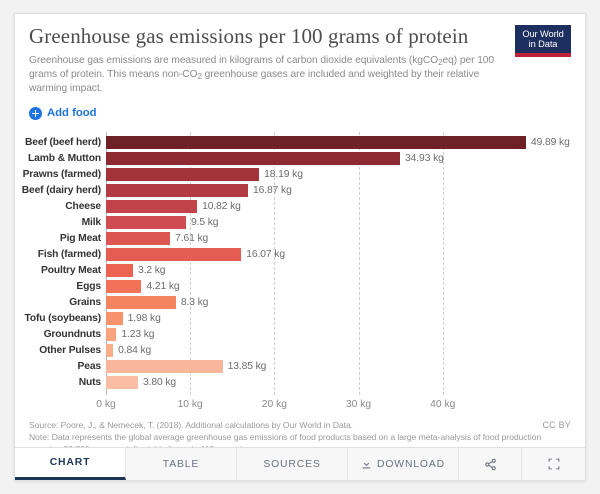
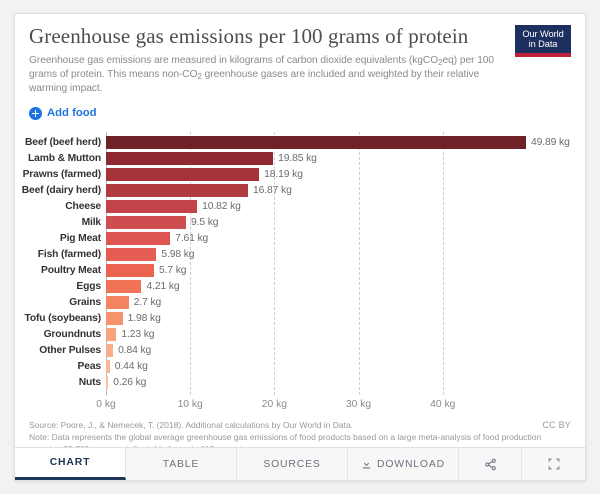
Lamb & Mutton: 34.93 -> 19.85
Fish (farmed): 16.07 -> 5.98
Poultry Meat: 3.2 -> 5.7
Grains: 8.3 -> 2.7
Peas: 13.85 -> 0.44
Nuts: 3.80 -> 0.26
